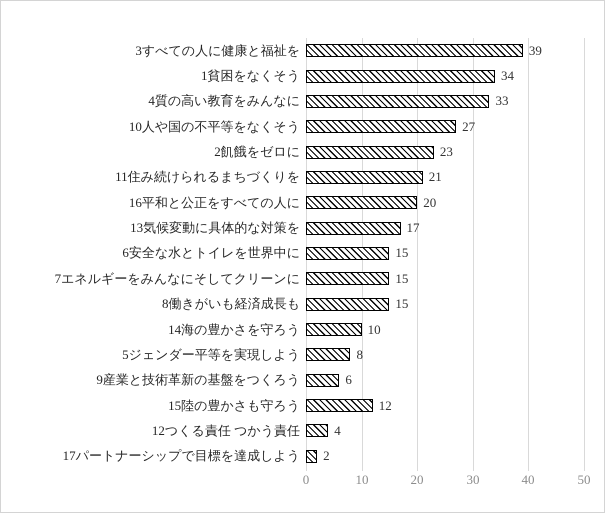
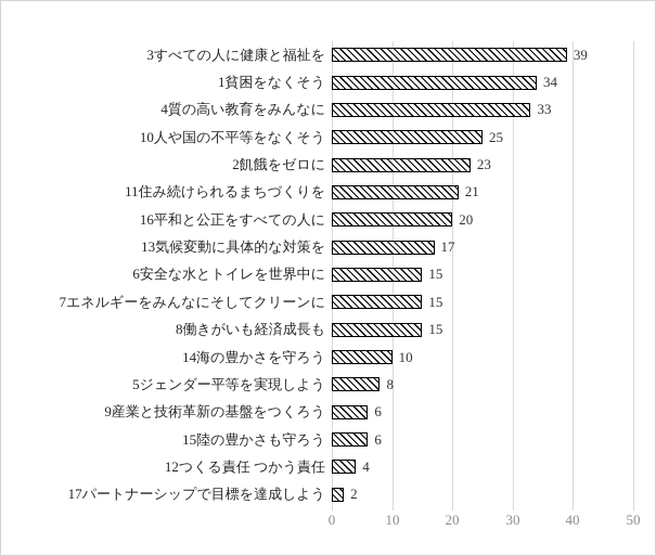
10人や国の不平等をなくそう: 27 -> 25
15陸の豊かさも守ろう: 12 -> 6
